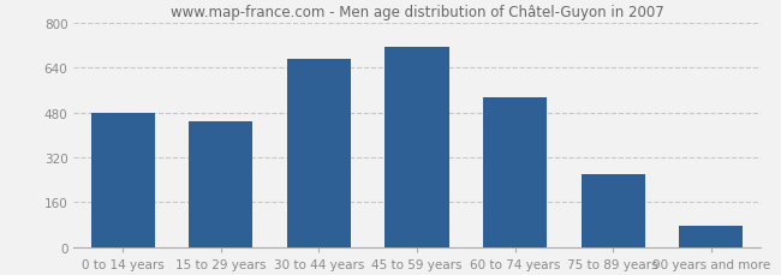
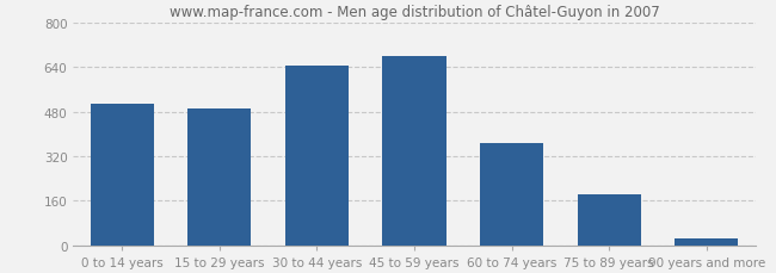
0 to 14 years: 480 -> 510
15 to 29 years: 450 -> 490
30 to 44 years: 670 -> 645
45 to 59 years: 715 -> 680
60 to 74 years: 535 -> 365
75 to 89 years: 260 -> 185
90 years and more: 75 -> 25
